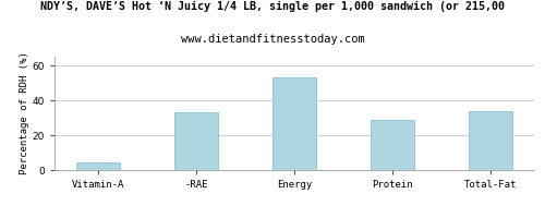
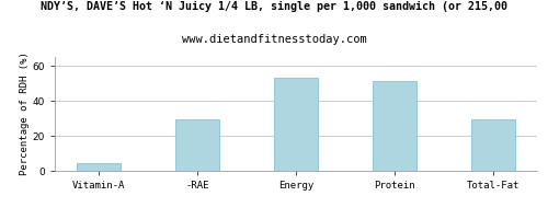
-RAE: 33 -> 30
Protein: 29 -> 52
Total-Fat: 34 -> 30
